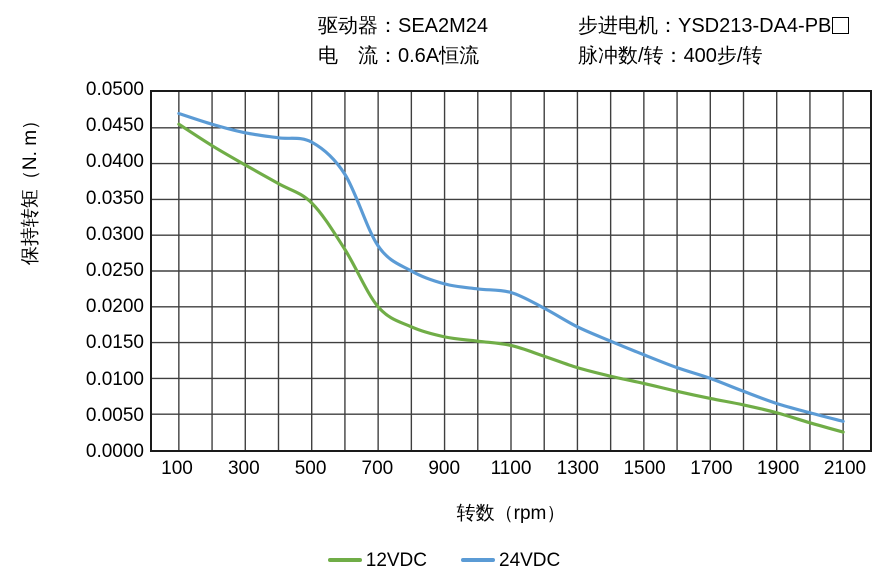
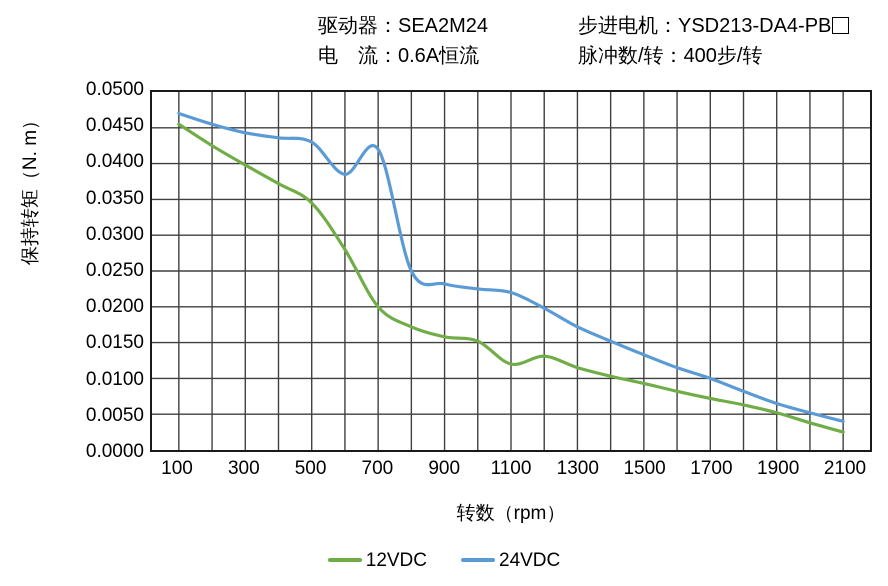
24VDC/700: 0.029 -> 0.042
12VDC/1100: 0.015 -> 0.012
